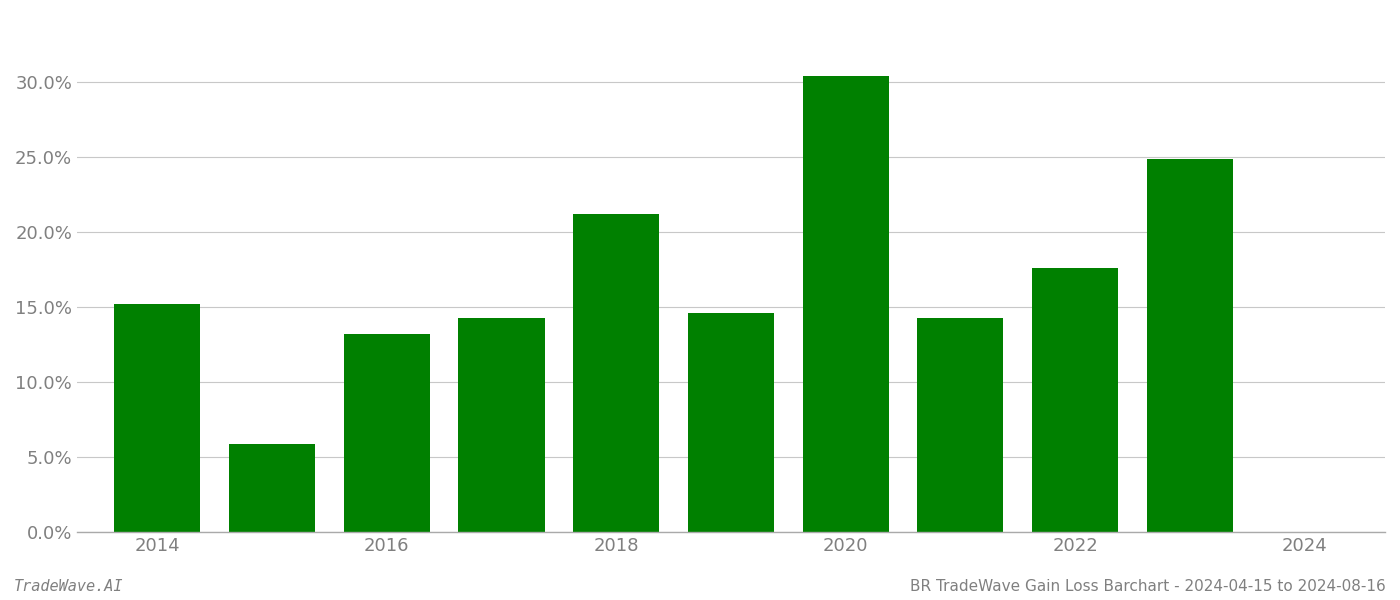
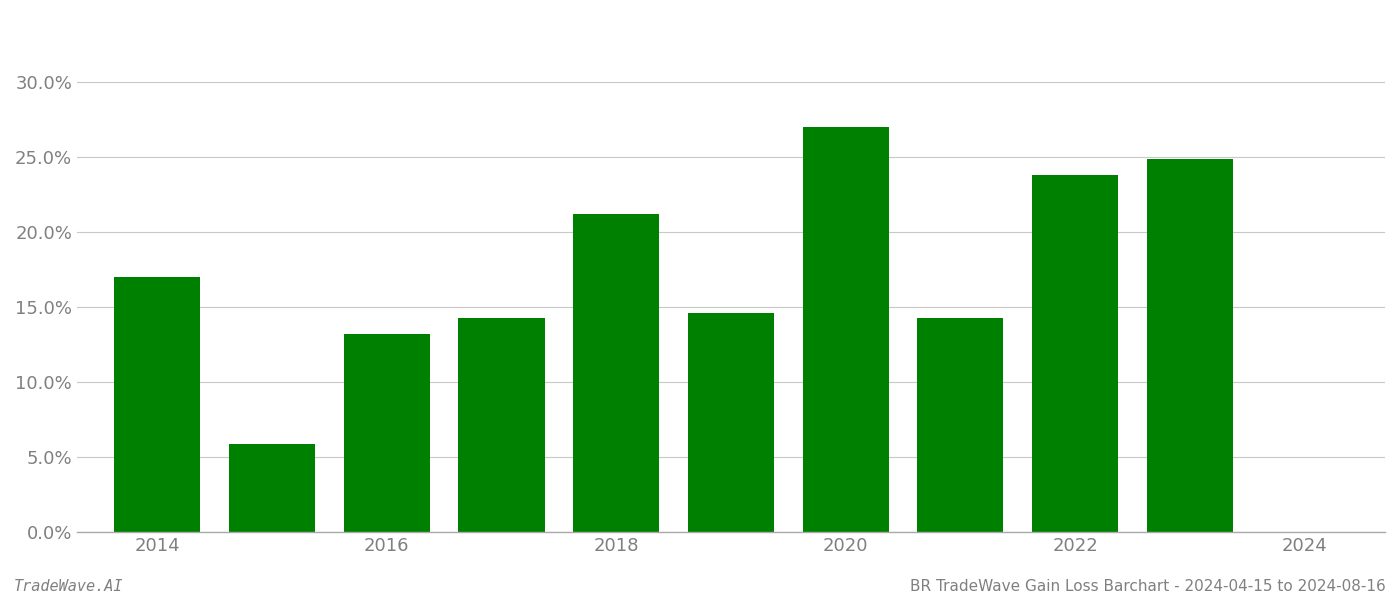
2014: 15.2% -> 17.0%
2020: 30.4% -> 27.0%
2022: 17.6% -> 23.8%
